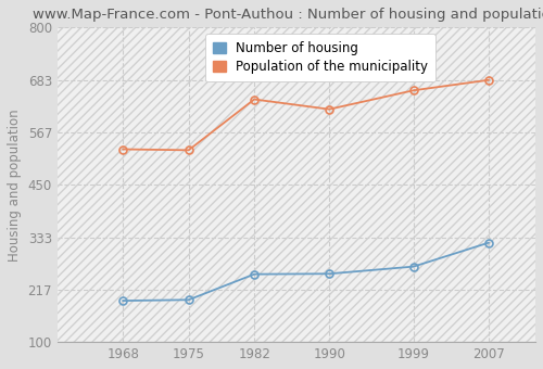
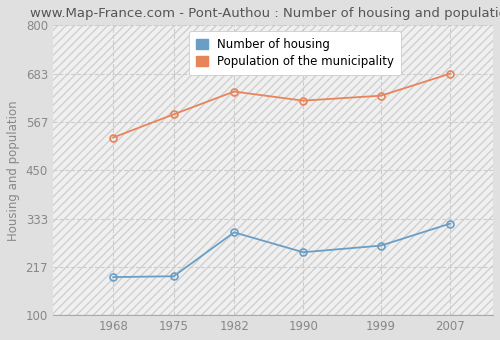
Population of the municipality/1975: 527 -> 585
Number of housing/1982: 251 -> 300
Population of the municipality/1999: 660 -> 630
